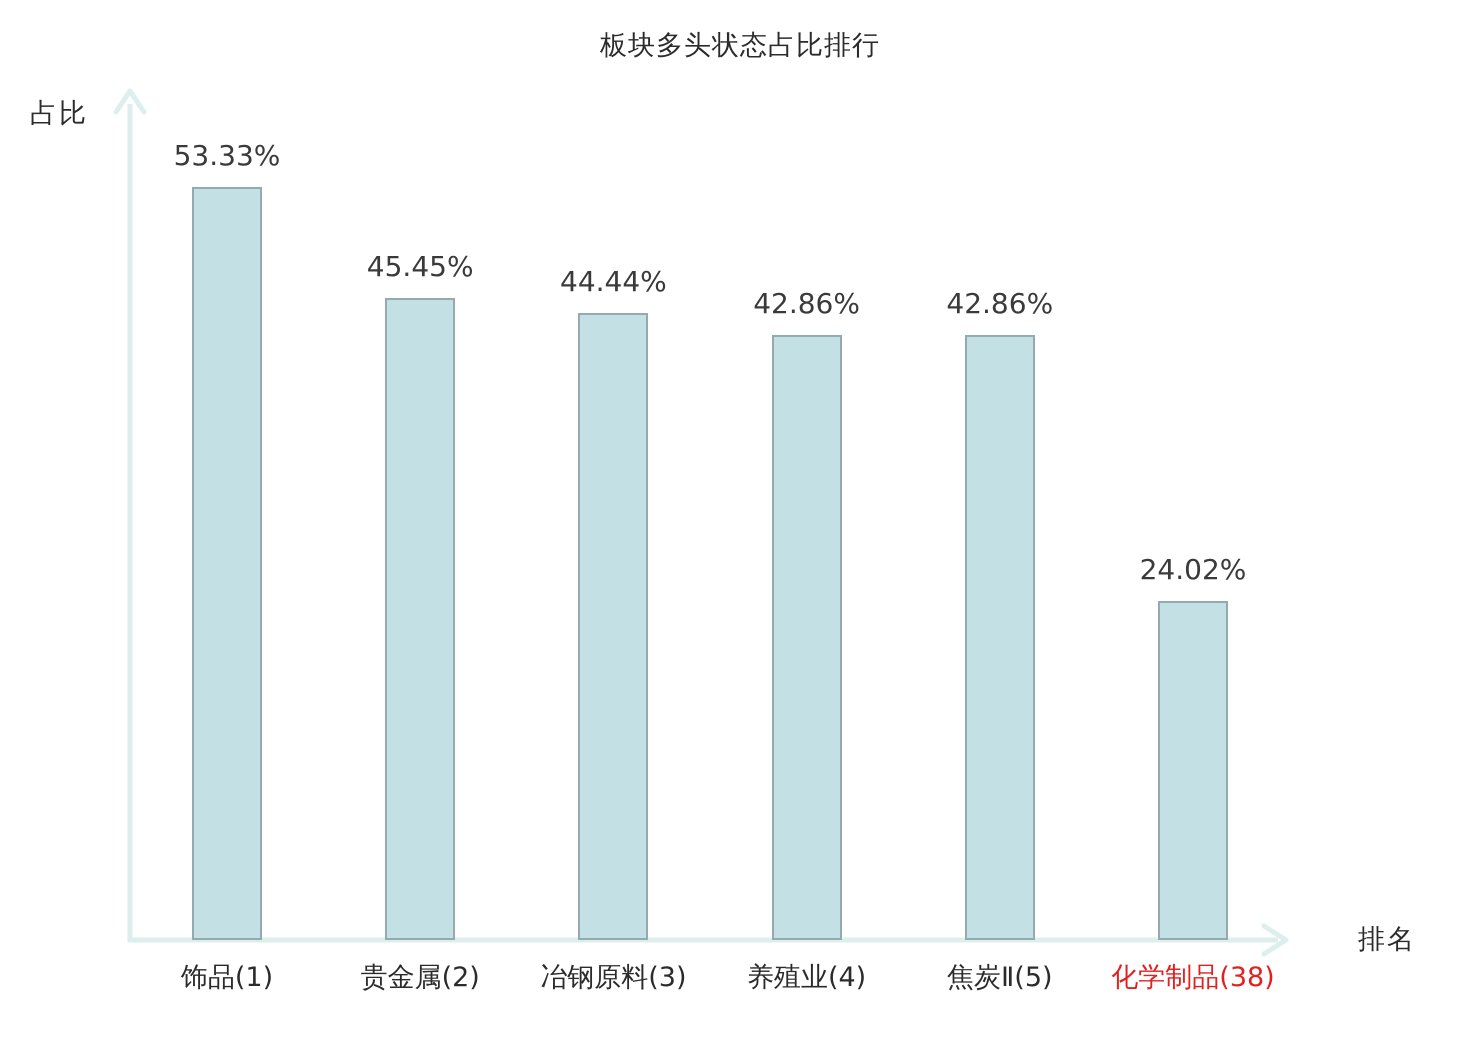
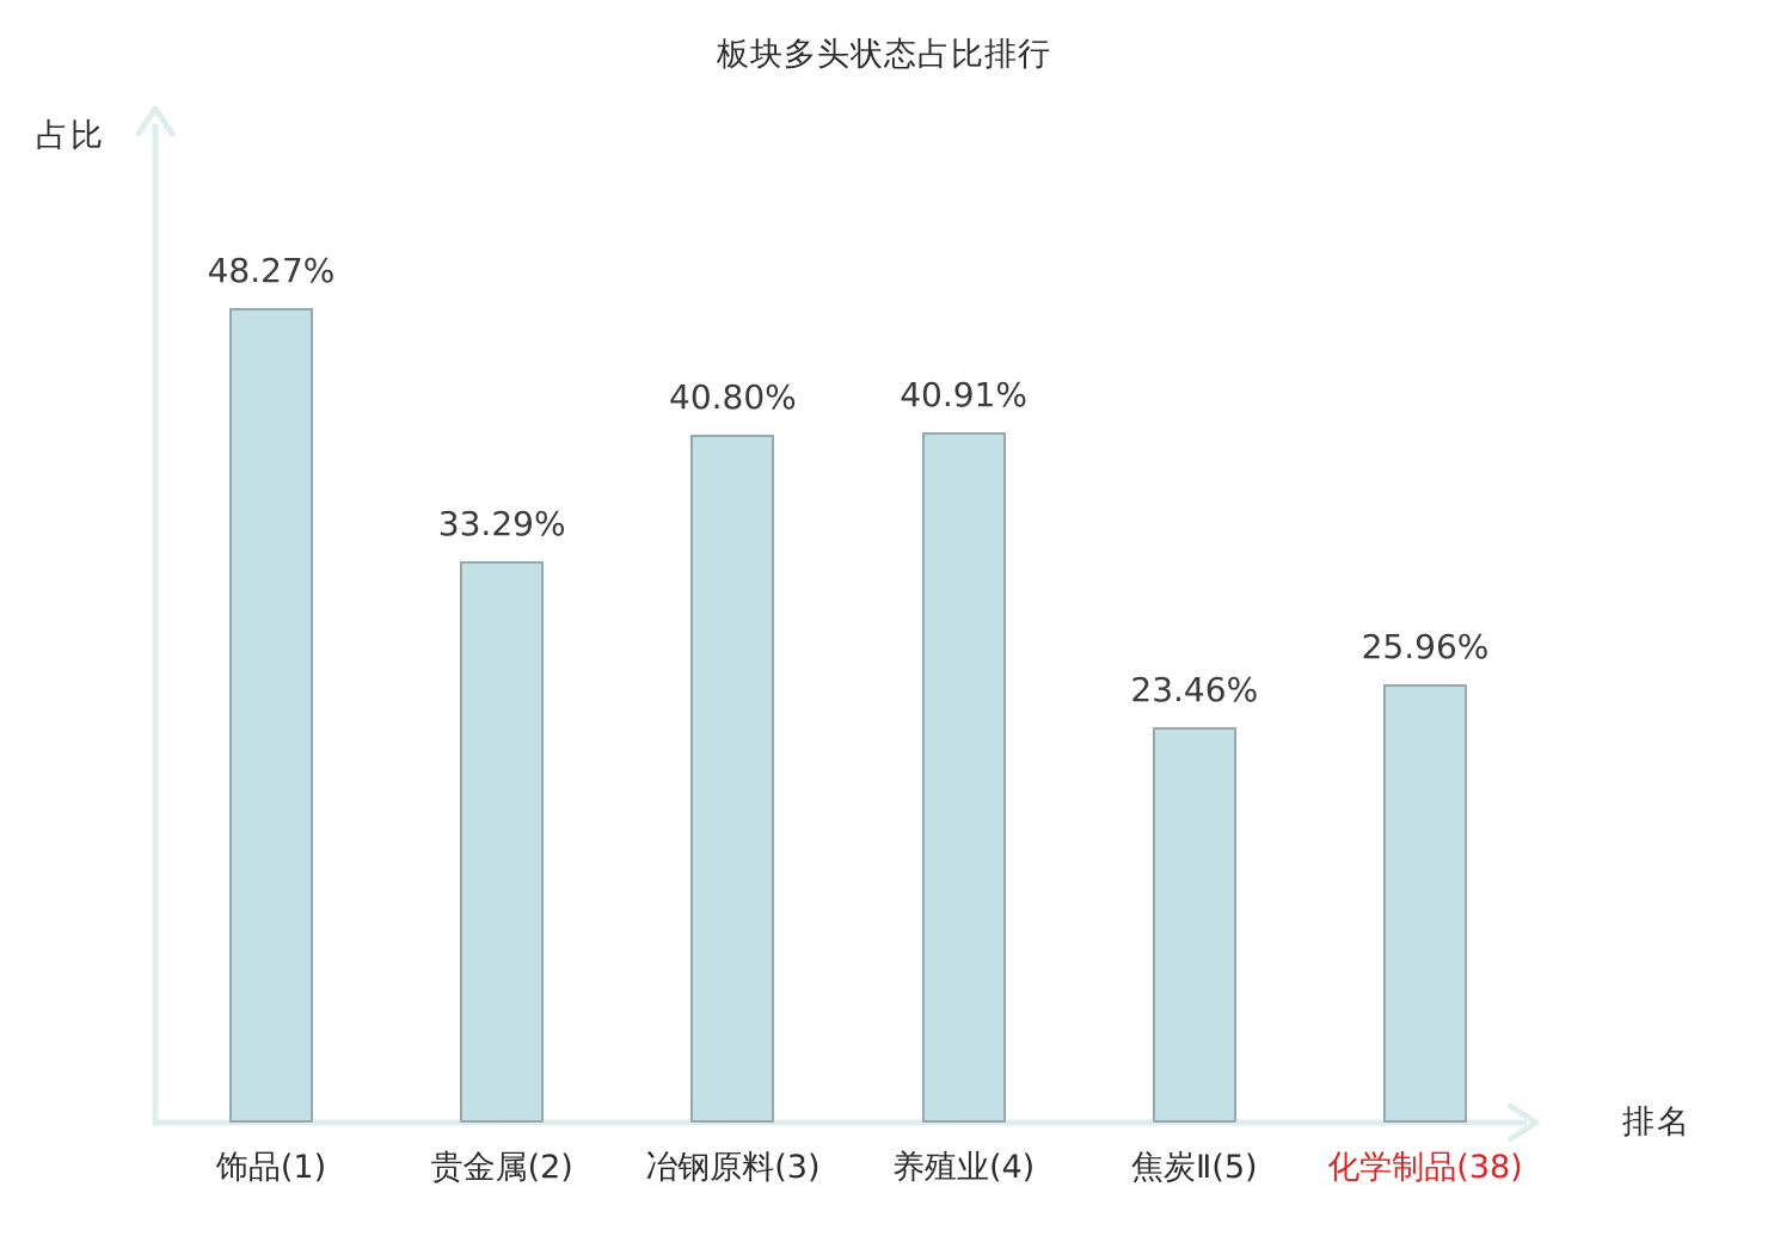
饰品(1): 53.33% -> 48.27%
贵金属(2): 45.45% -> 33.29%
冶钢原料(3): 44.44% -> 40.80%
养殖业(4): 42.86% -> 40.91%
焦炭Ⅱ(5): 42.86% -> 23.46%
化学制品(38): 24.02% -> 25.96%
